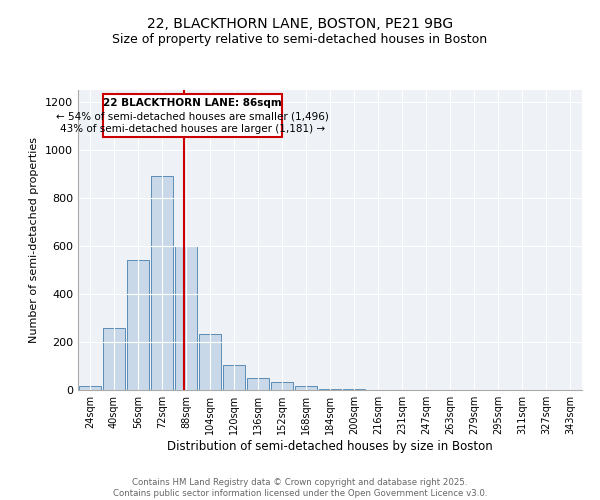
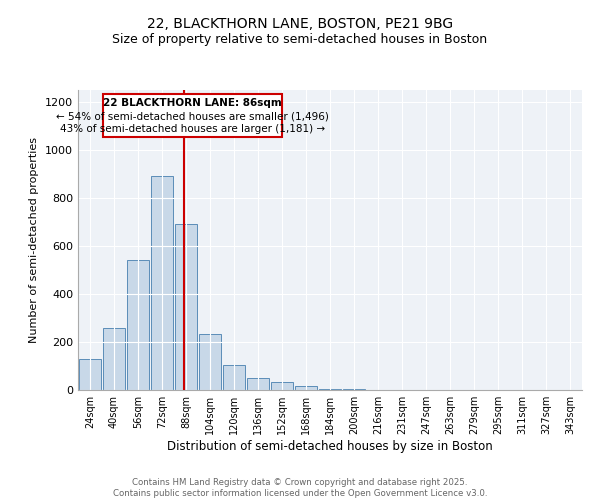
24sqm: 15 -> 130
88sqm: 600 -> 690
